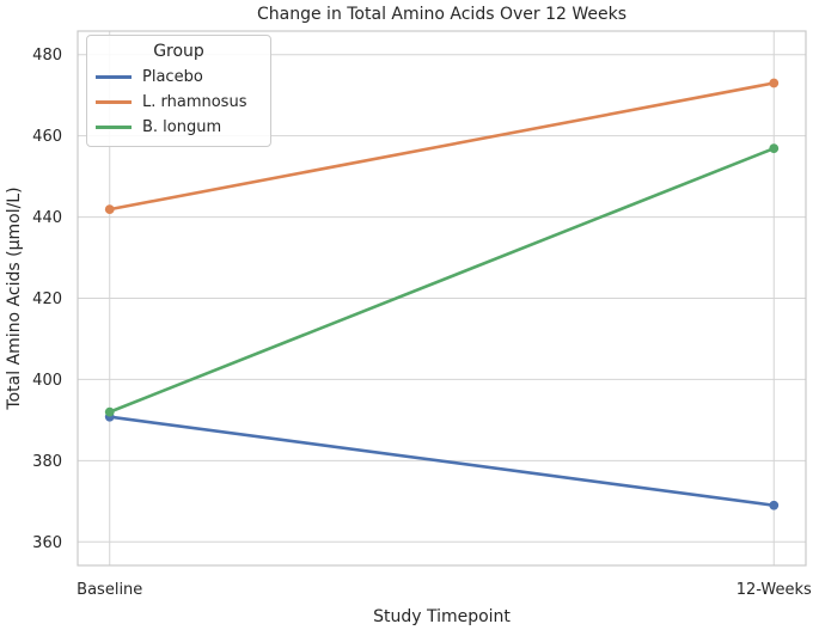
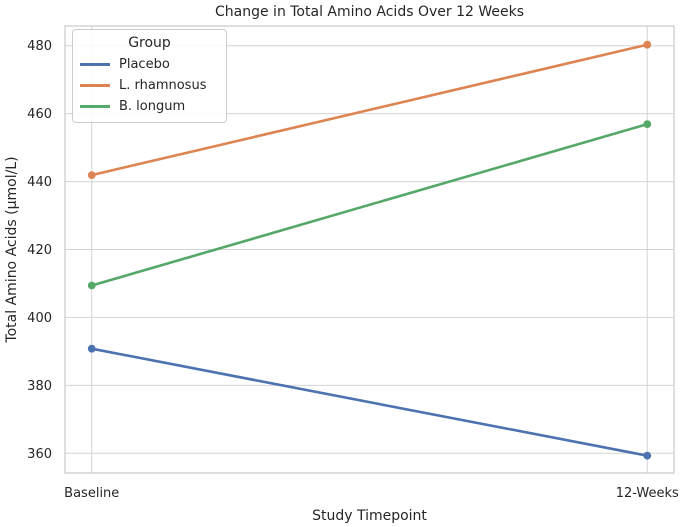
B. longum/Baseline: 392 -> 409
Placebo/12-Weeks: 369 -> 359
L. rhamnosus/12-Weeks: 473 -> 480
